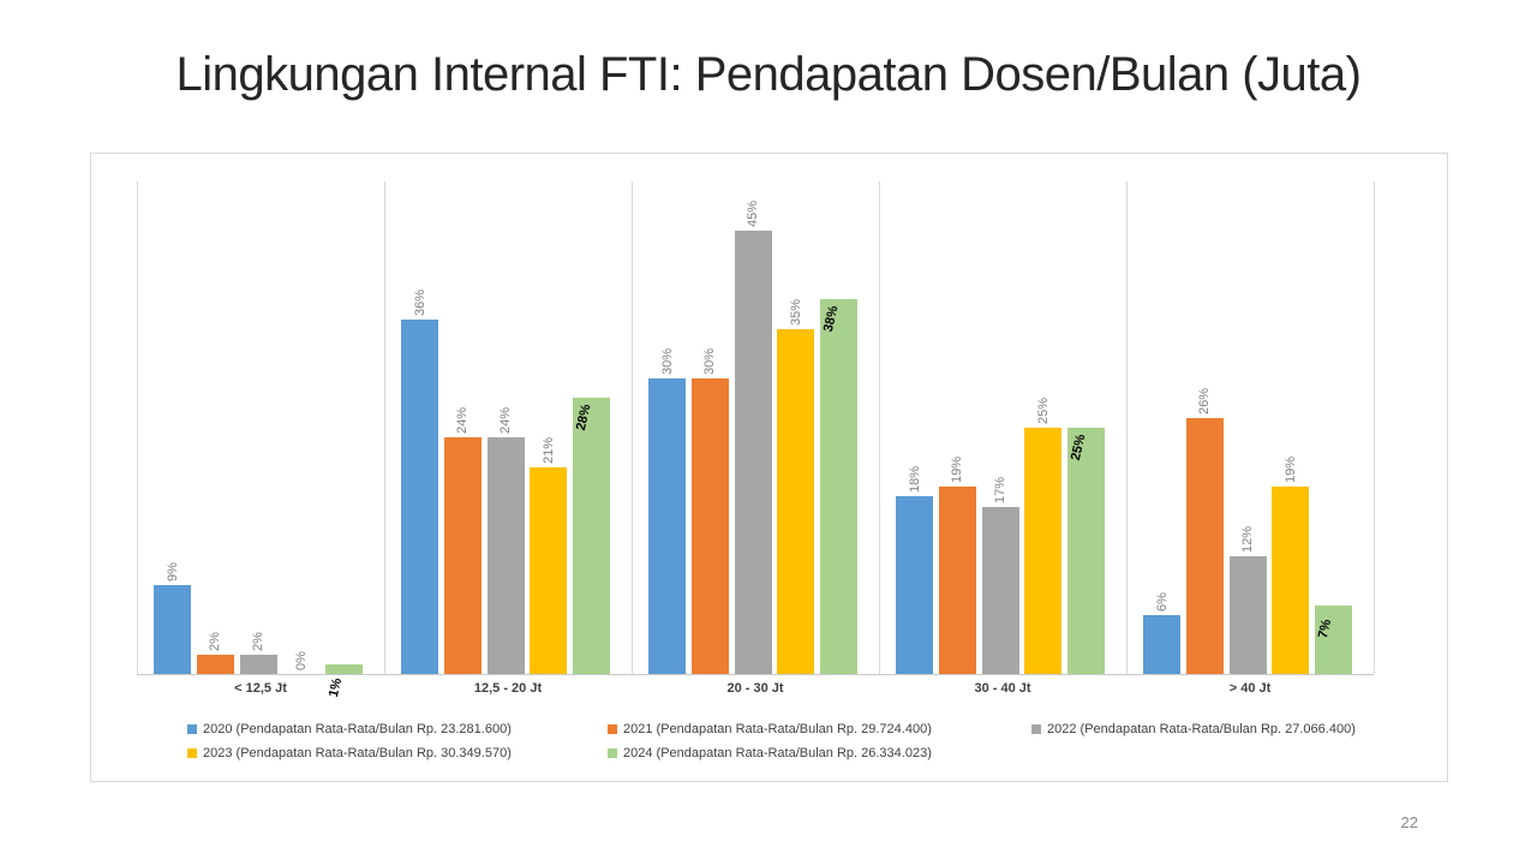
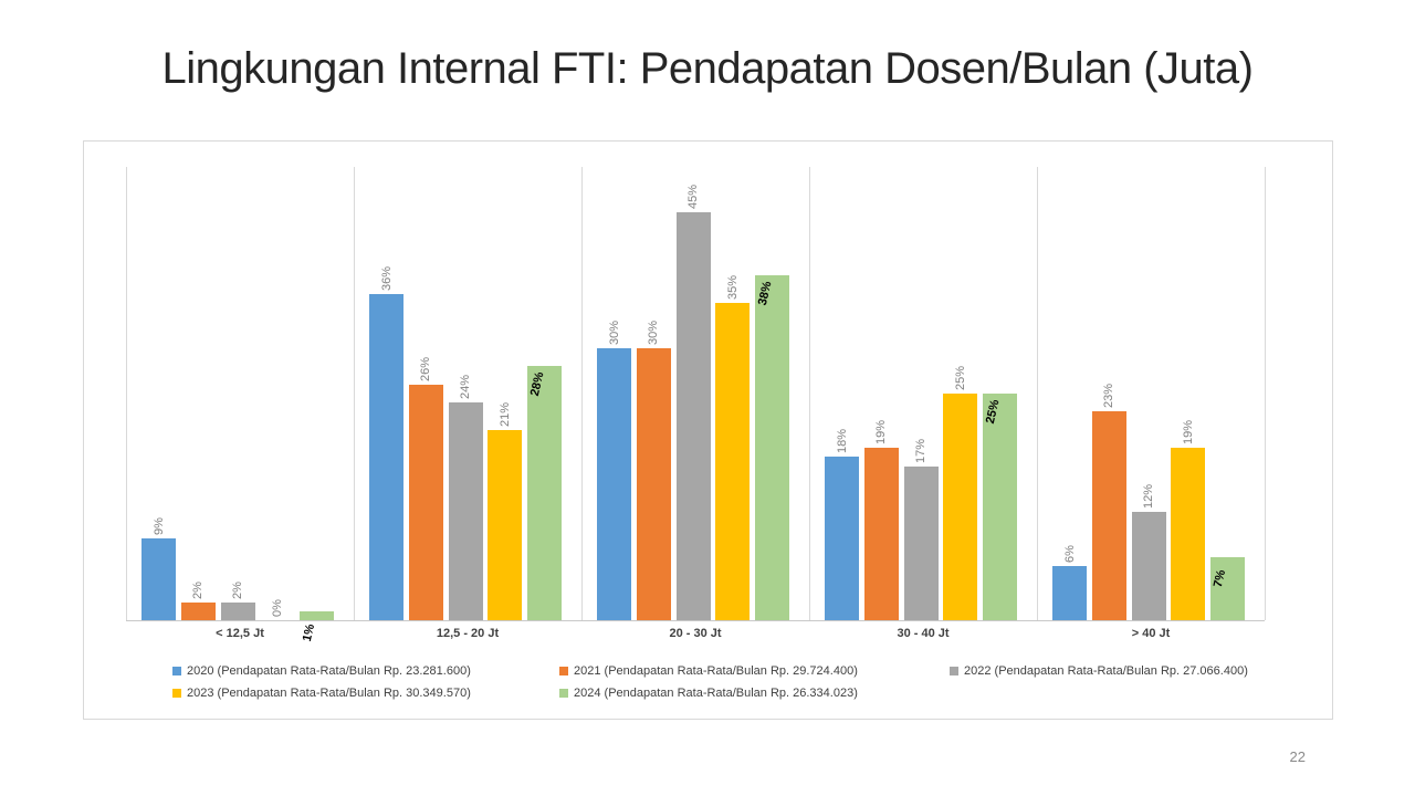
2021 (Pendapatan Rata-Rata/Bulan Rp. 29.724.400)/12,5 - 20 Jt: 24% -> 26%
2021 (Pendapatan Rata-Rata/Bulan Rp. 29.724.400)/> 40 Jt: 26% -> 23%
